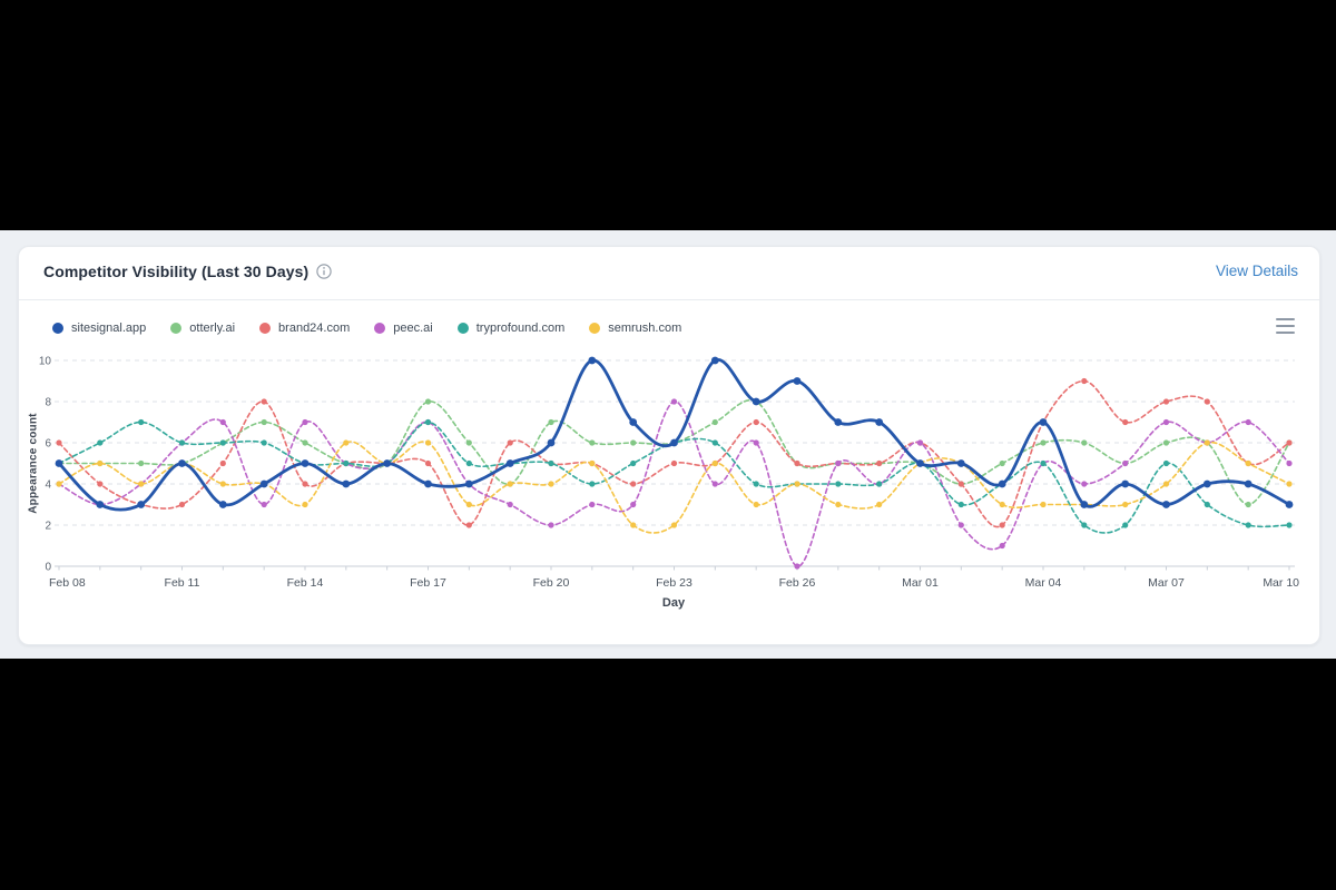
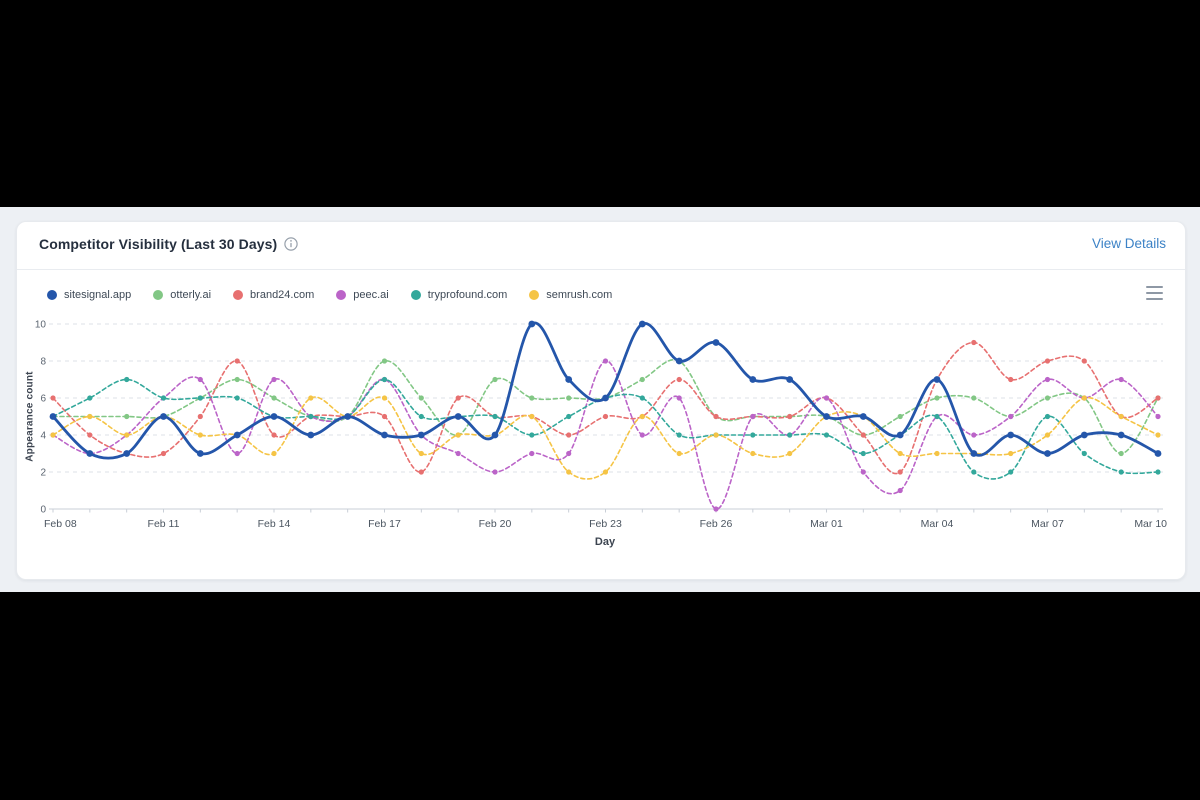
sitesignal.app/Feb 20: 6 -> 4
tryprofound.com/Mar 01: 5 -> 4
